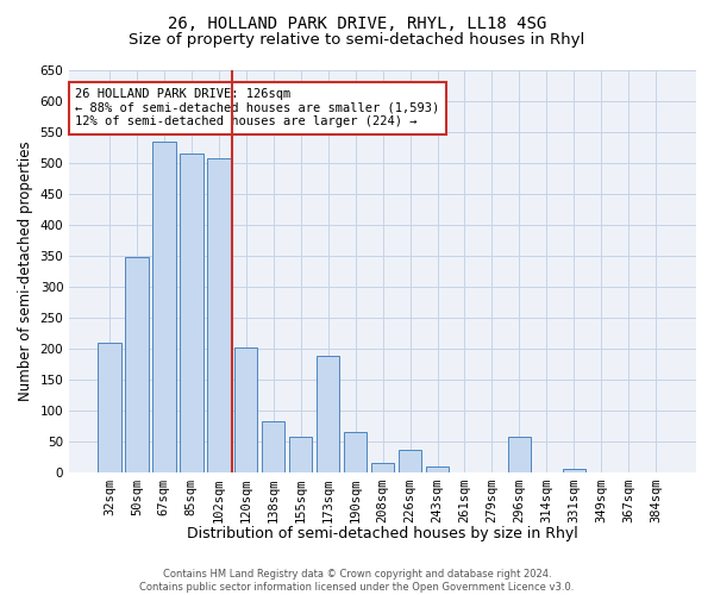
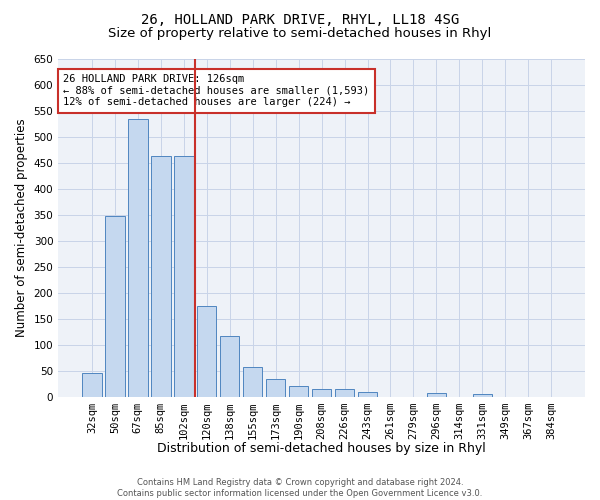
32sqm: 210 -> 46
85sqm: 516 -> 464
102sqm: 508 -> 464
120sqm: 202 -> 175
138sqm: 82 -> 117
173sqm: 188 -> 35
190sqm: 66 -> 20
226sqm: 36 -> 15
296sqm: 58 -> 8
